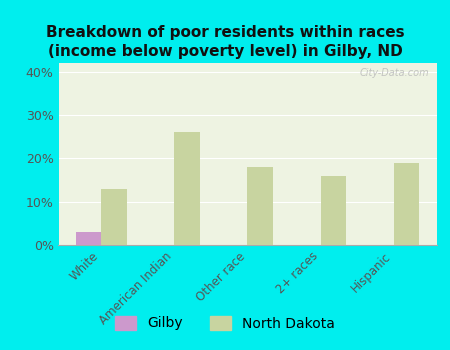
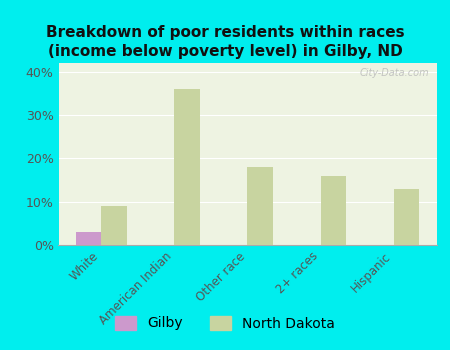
North Dakota/White: 13% -> 9%
North Dakota/American Indian: 26% -> 36%
North Dakota/Hispanic: 19% -> 13%
